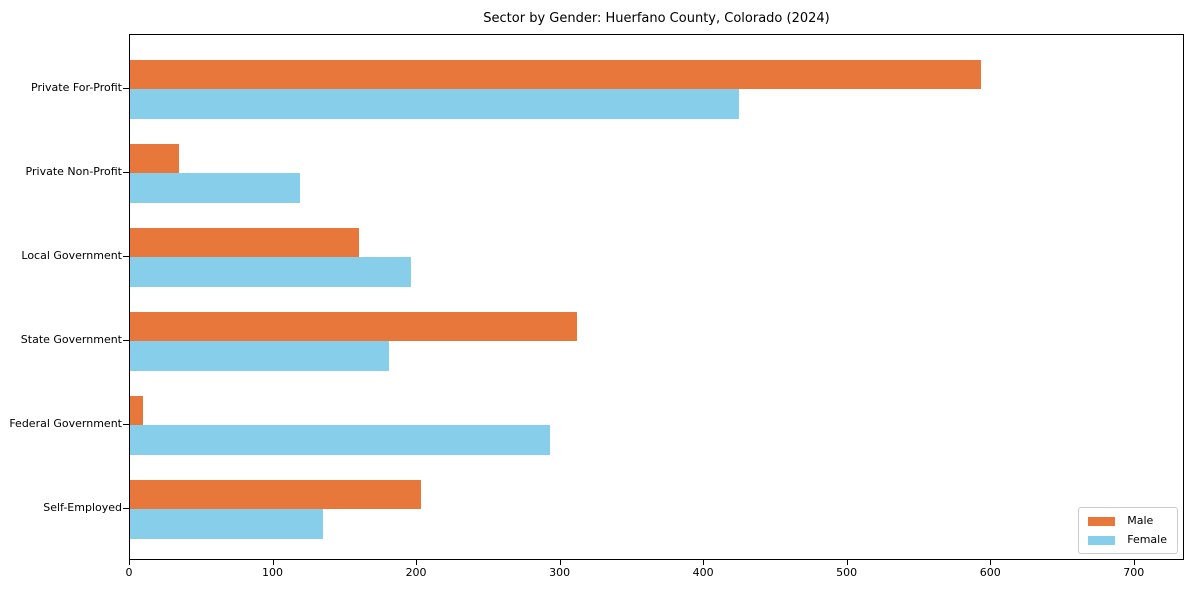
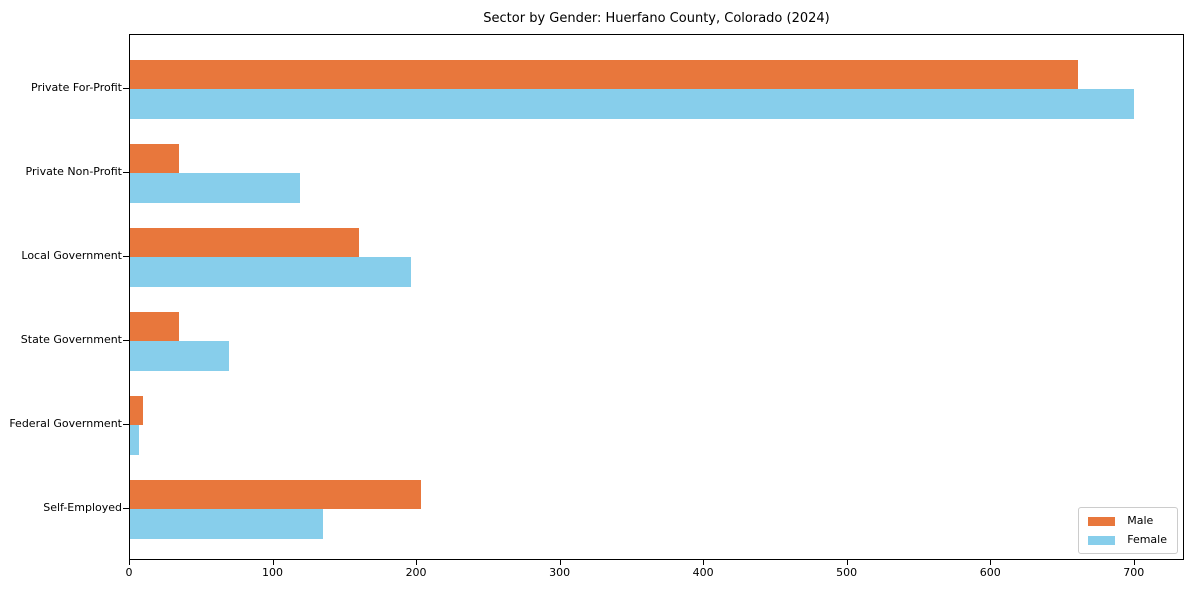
Male/Private For-Profit: 594 -> 662
Female/Private For-Profit: 425 -> 701
Male/State Government: 312 -> 34
Female/State Government: 181 -> 69
Female/Federal Government: 293 -> 6
